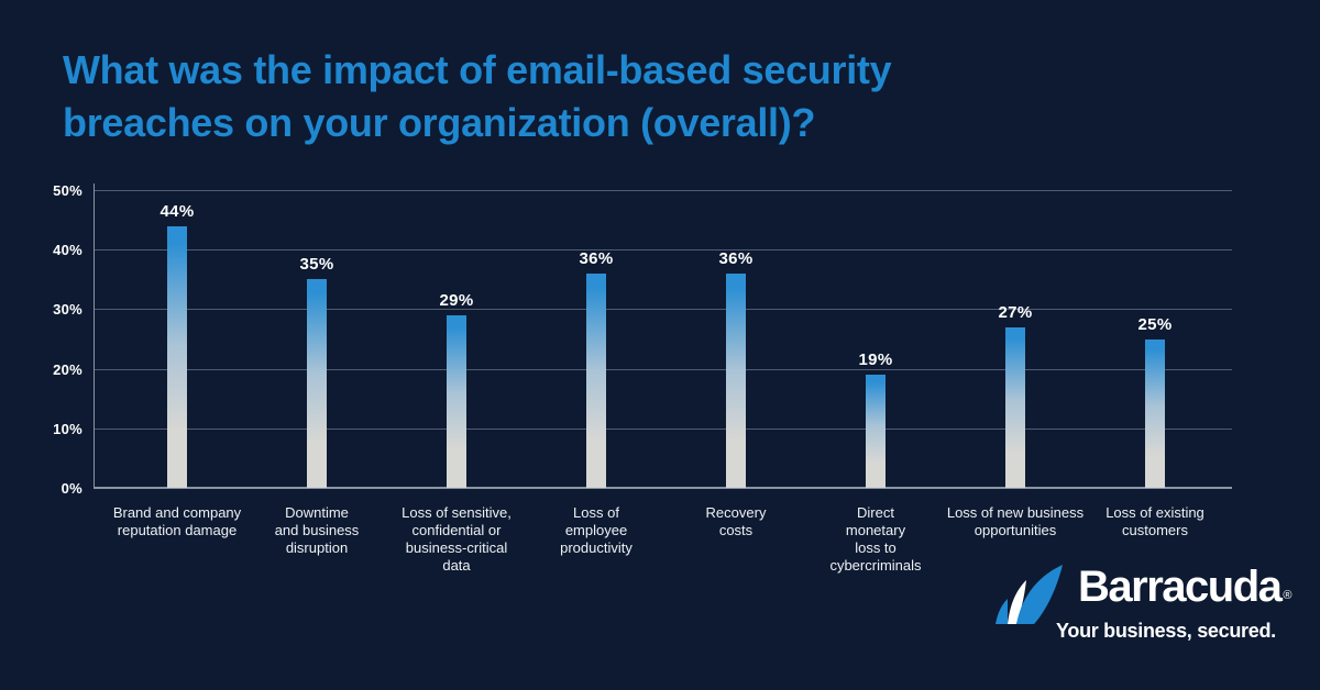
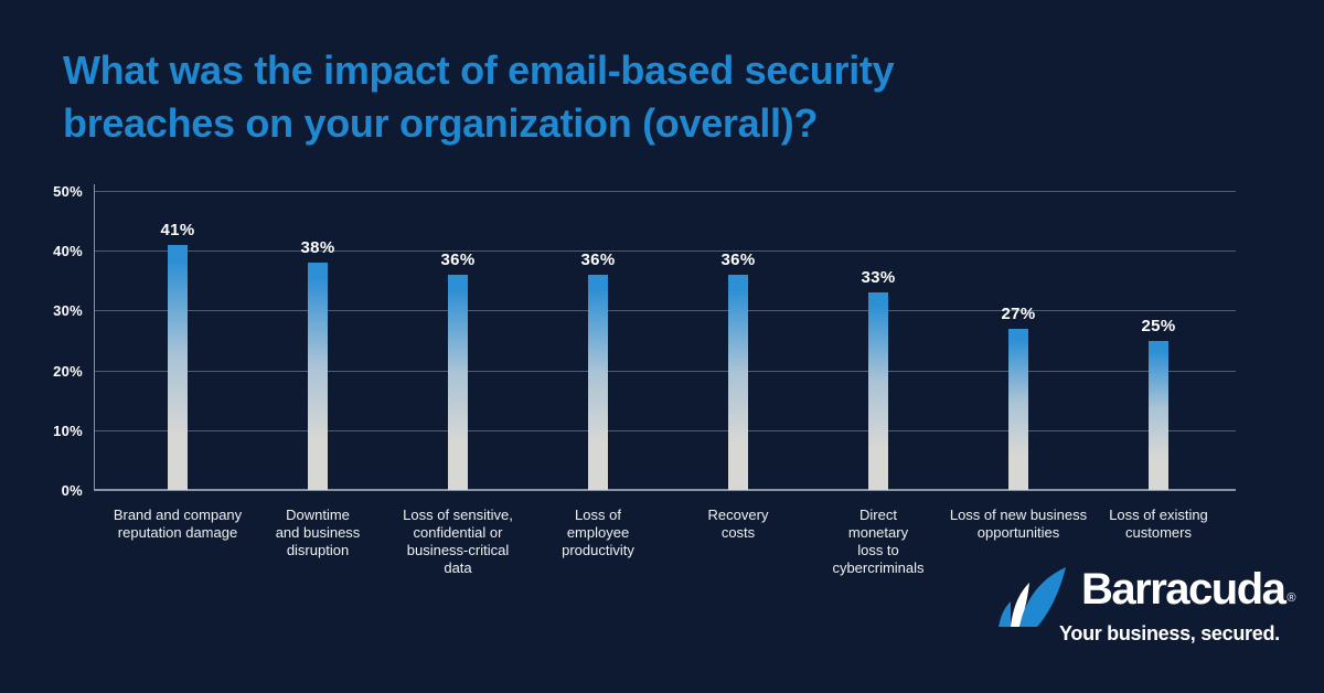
Brand and company reputation damage: 44% -> 41%
Downtime and business disruption: 35% -> 38%
Loss of sensitive, confidential or business-critical data: 29% -> 36%
Direct monetary loss to cybercriminals: 19% -> 33%
